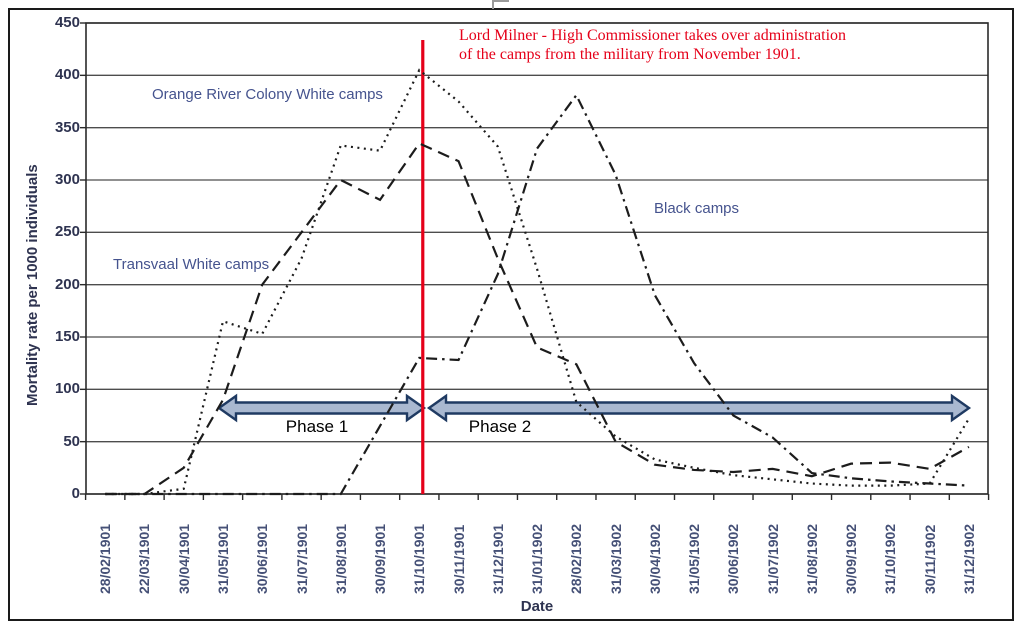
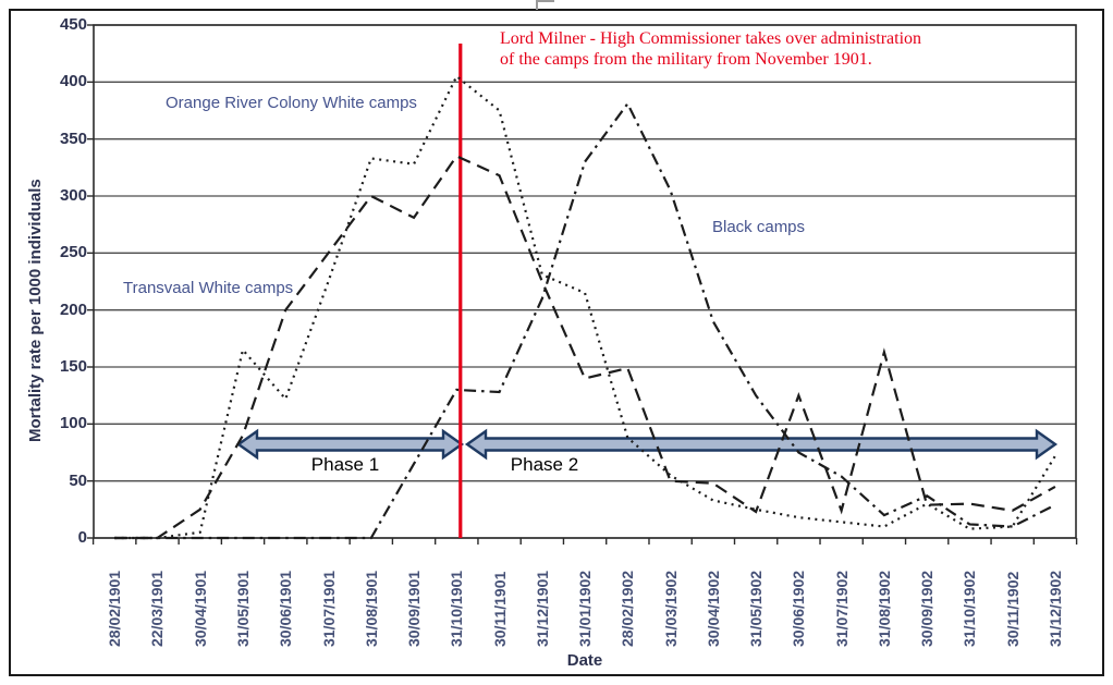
Orange River Colony White camps/30/06/1901: 153 -> 122
Orange River Colony White camps/31/12/1901: 332 -> 231
Transvaal White camps/28/02/1902: 124 -> 149
Transvaal White camps/30/04/1902: 28 -> 48
Transvaal White camps/30/06/1902: 21 -> 125
Transvaal White camps/31/08/1902: 17 -> 163
Orange River Colony White camps/30/09/1902: 8 -> 30
Black camps/30/09/1902: 15 -> 37
Black camps/31/12/1902: 8 -> 29
